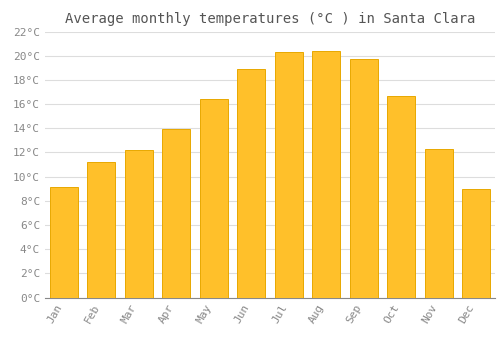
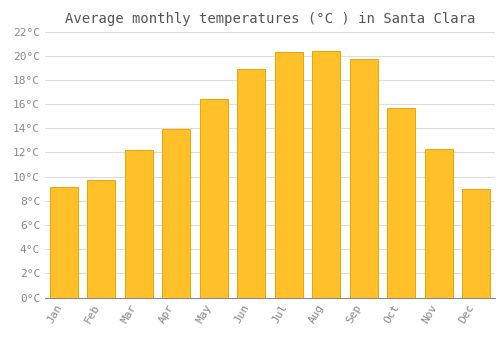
Feb: 11.2°C -> 9.7°C
Oct: 16.7°C -> 15.7°C
